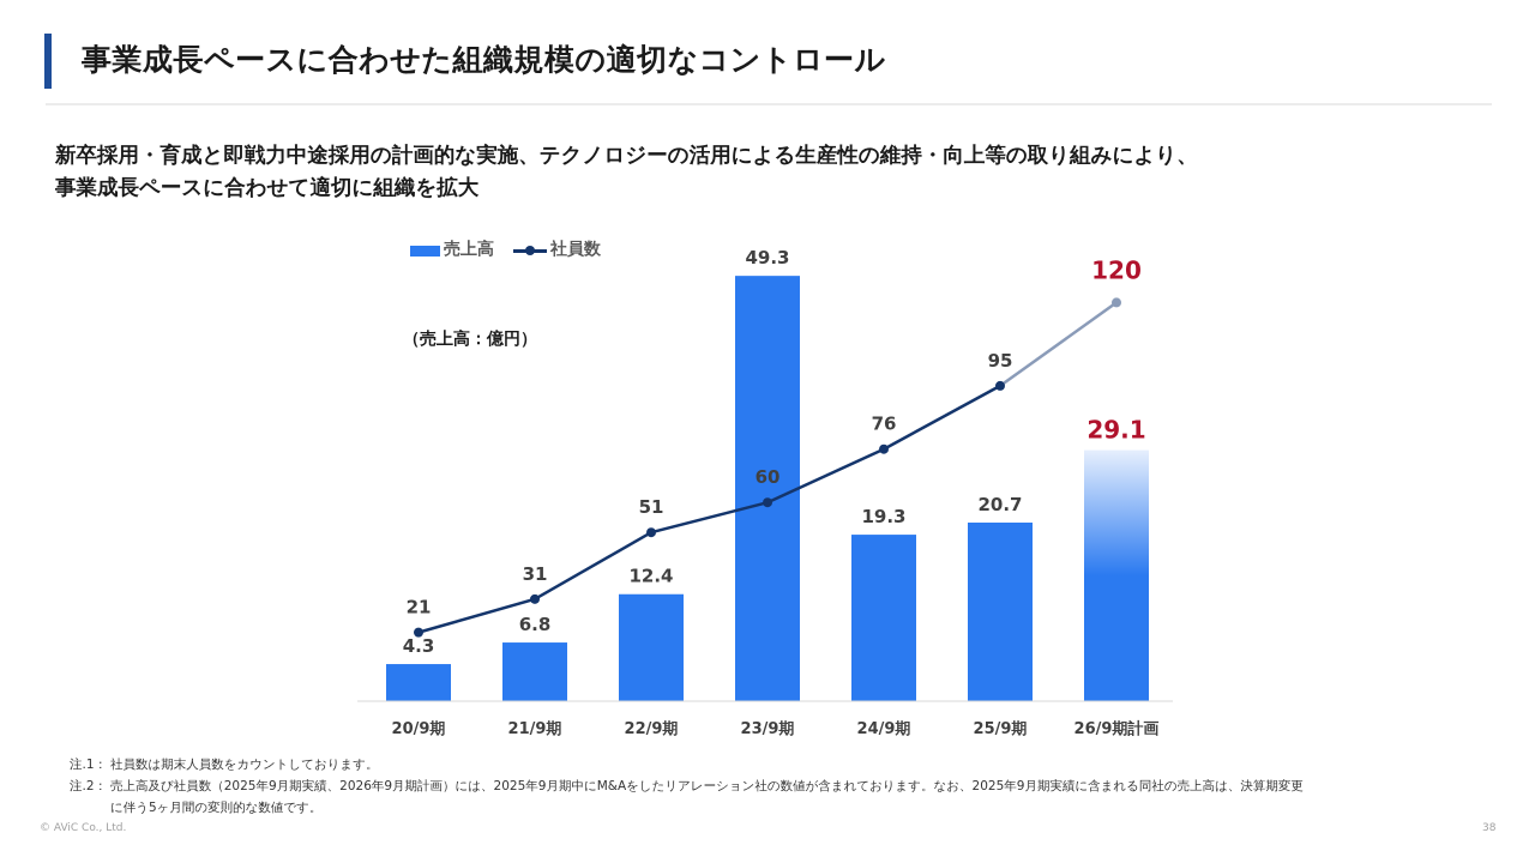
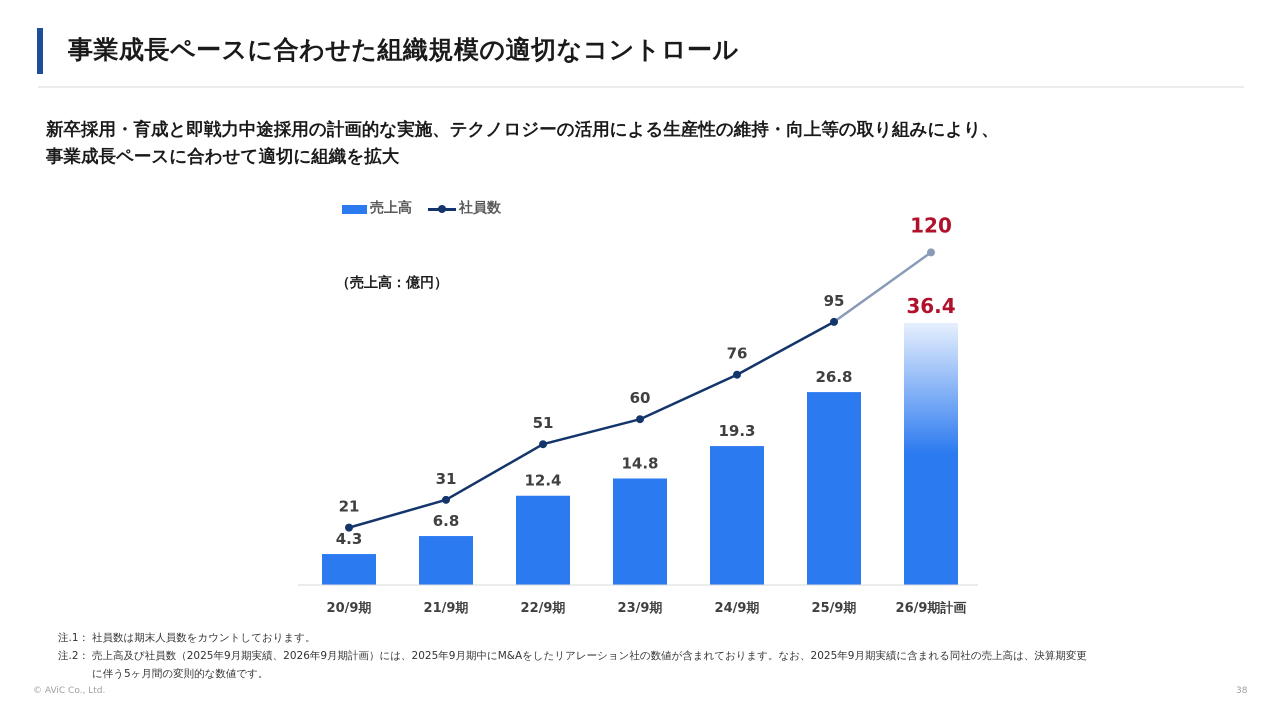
売上高/23/9期: 49.3 -> 14.8
売上高/25/9期: 20.7 -> 26.8
売上高/26/9期計画: 29.1 -> 36.4
